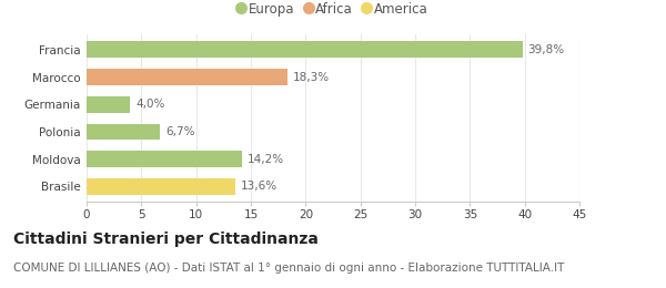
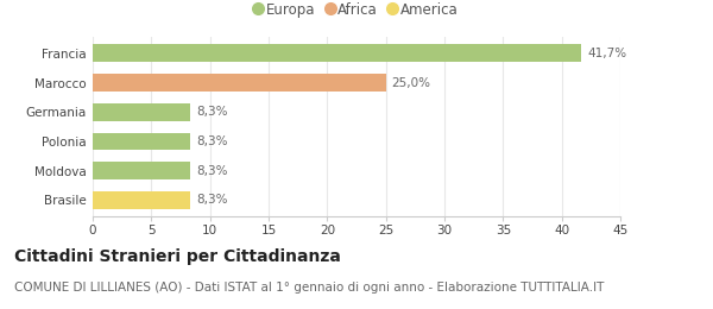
Francia: 39,8% -> 41,7%
Marocco: 18,3% -> 25,0%
Germania: 4,0% -> 8,3%
Polonia: 6,7% -> 8,3%
Moldova: 14,2% -> 8,3%
Brasile: 13,6% -> 8,3%
